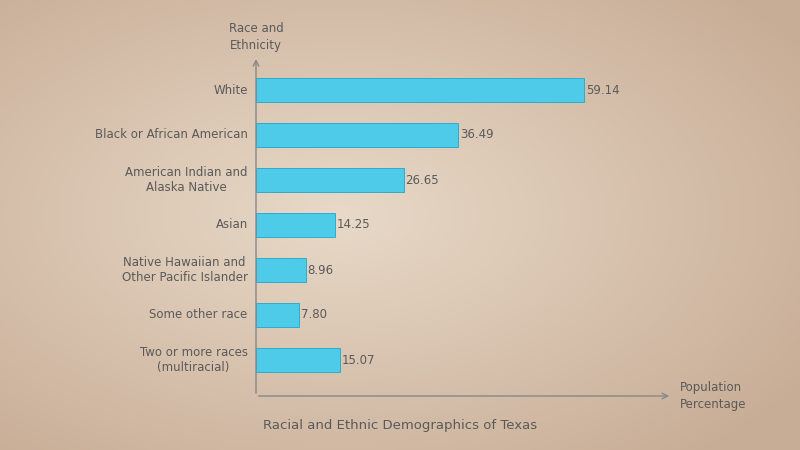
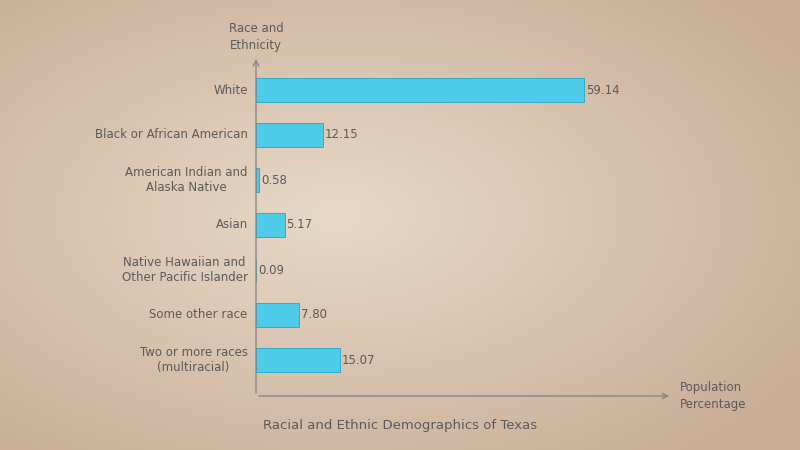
Black or African American: 36.49 -> 12.15
American Indian and Alaska Native: 26.65 -> 0.58
Asian: 14.25 -> 5.17
Native Hawaiian and Other Pacific Islander: 8.96 -> 0.09
